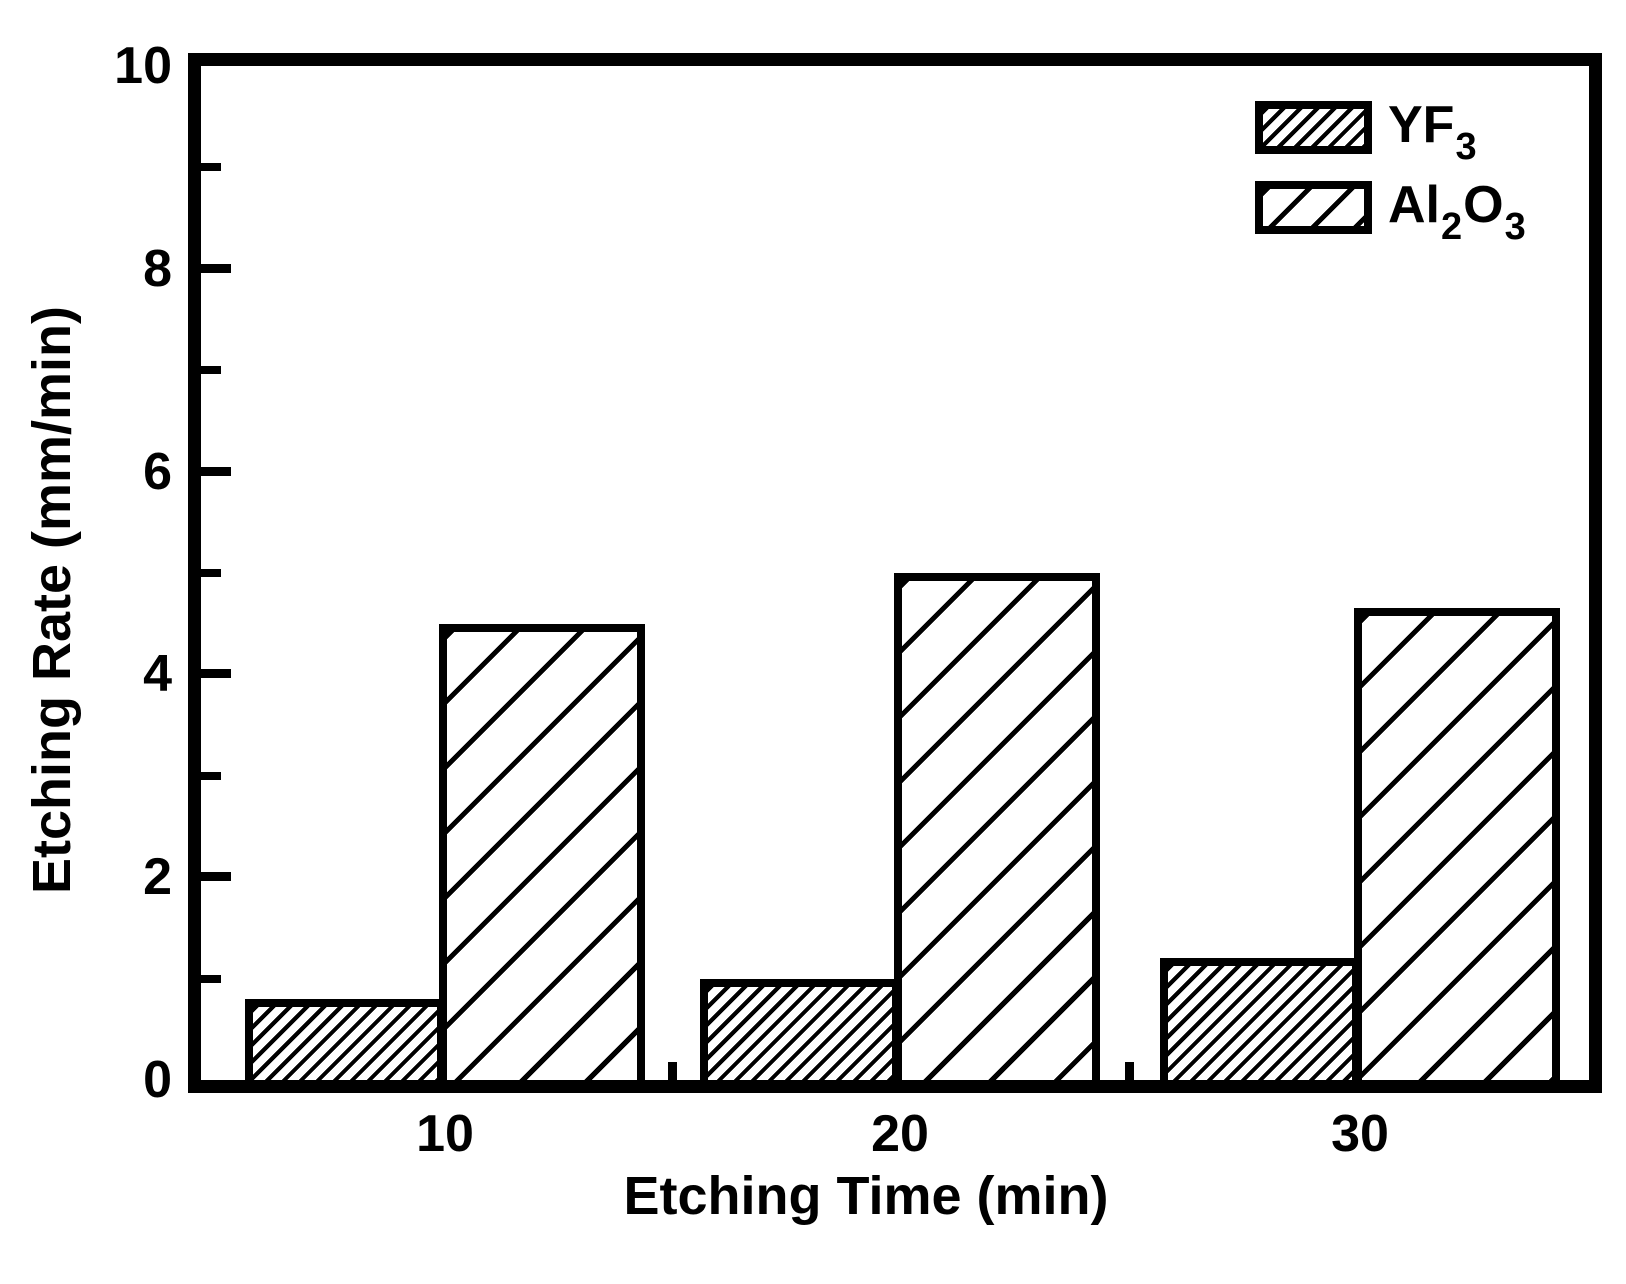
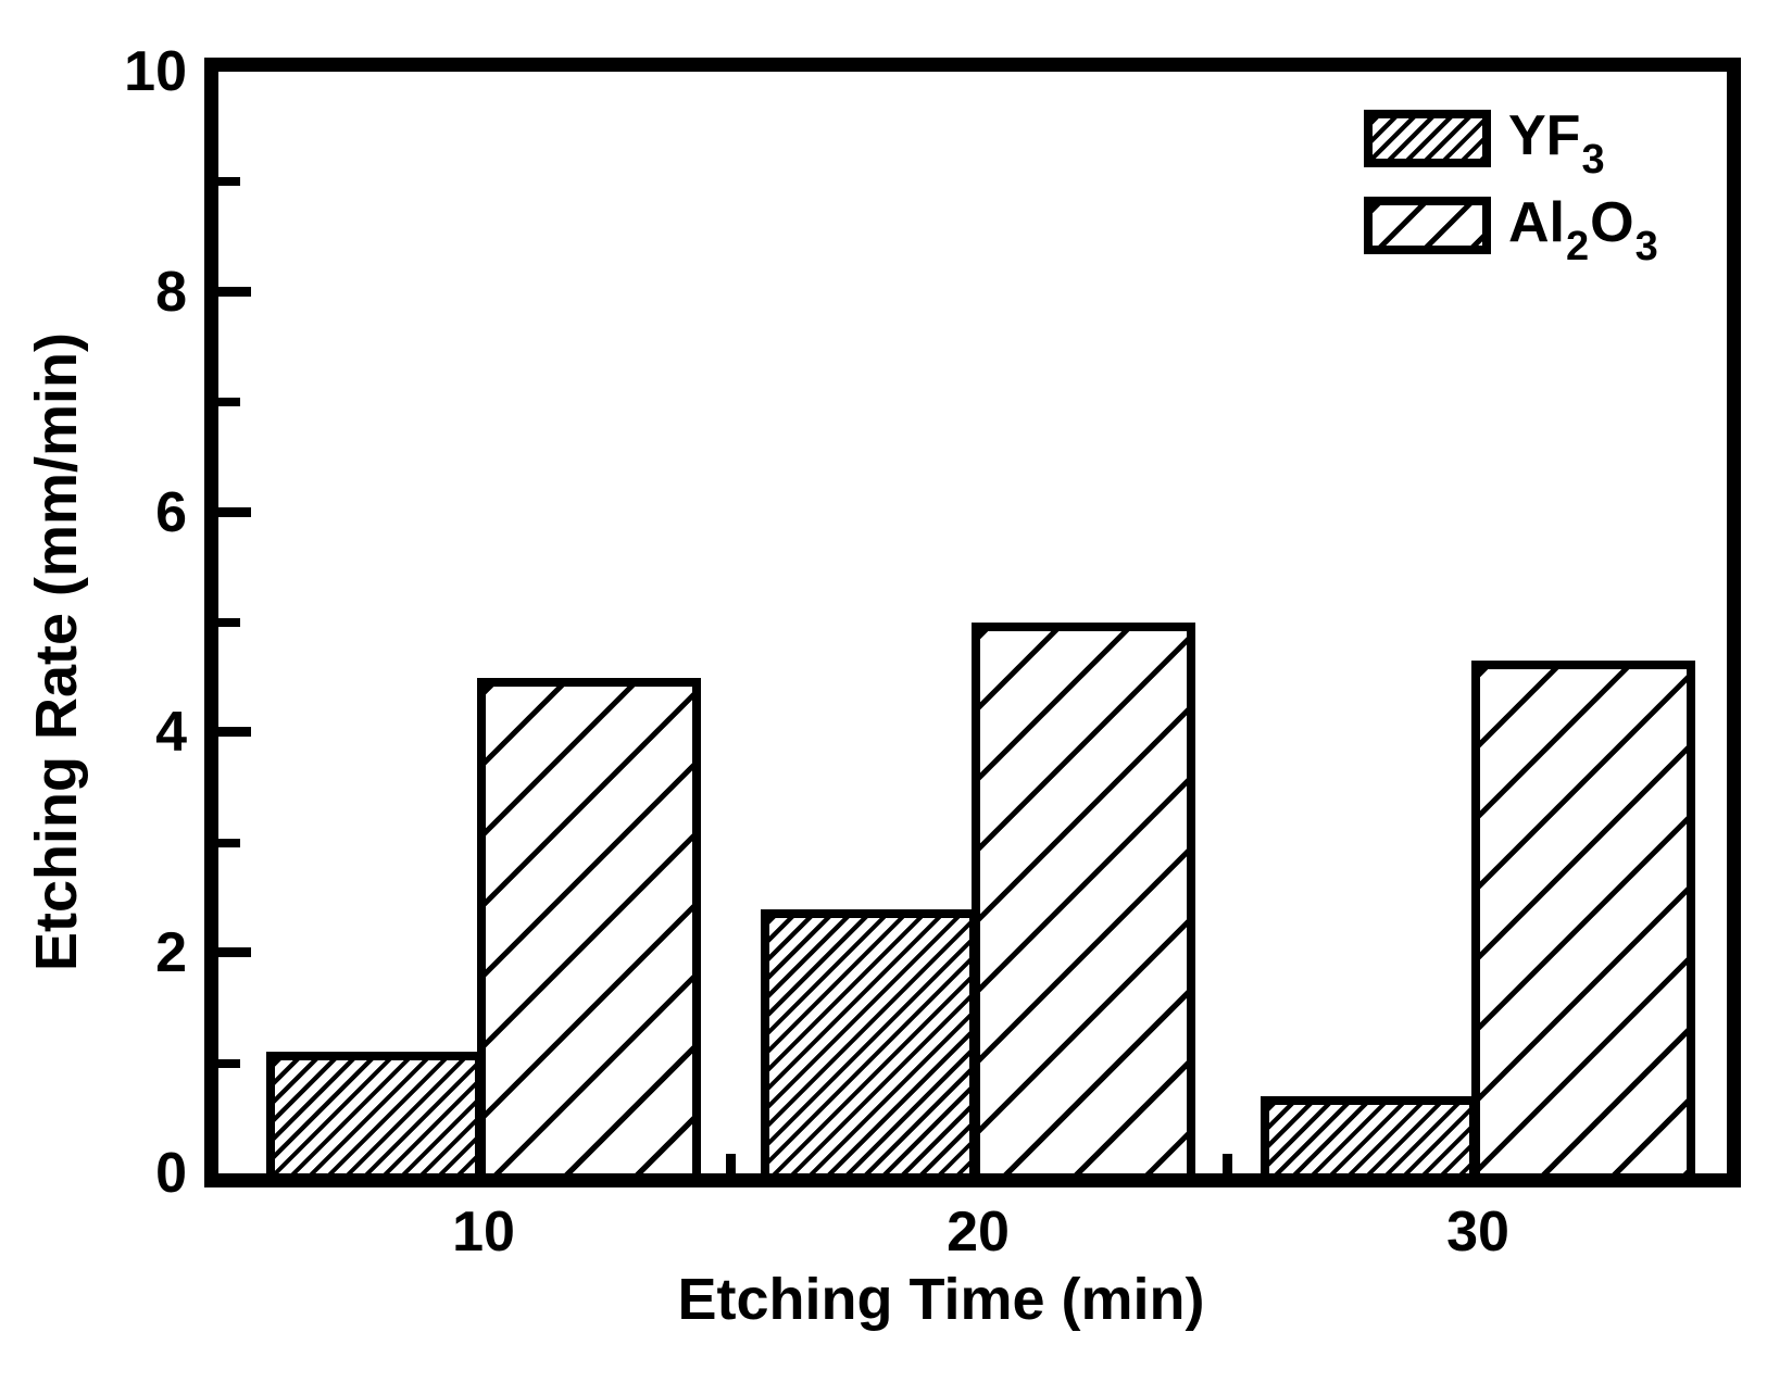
YF3/10: 0.8 -> 1.1
YF3/20: 1.0 -> 2.4
YF3/30: 1.2 -> 0.7
